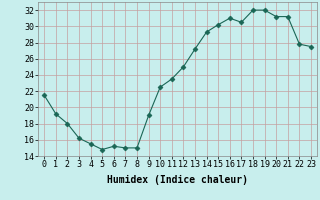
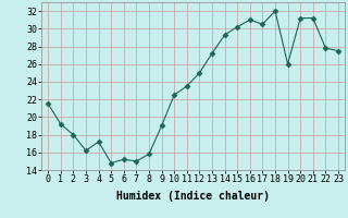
4: 15.5 -> 17.2
8: 15.0 -> 15.8
19: 32.0 -> 26.0
